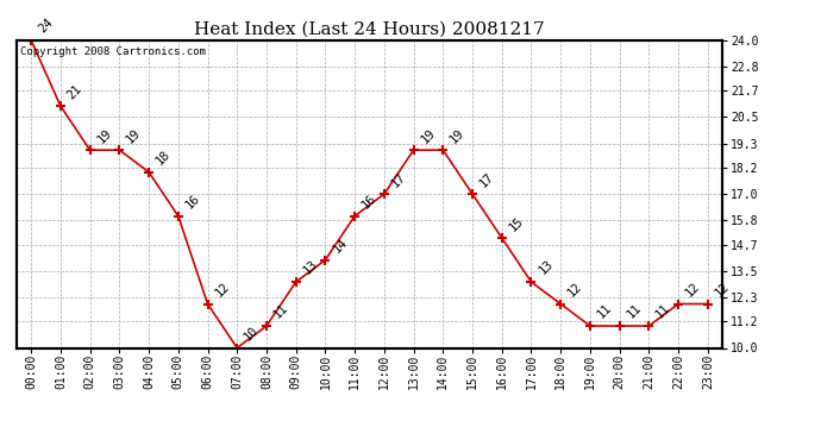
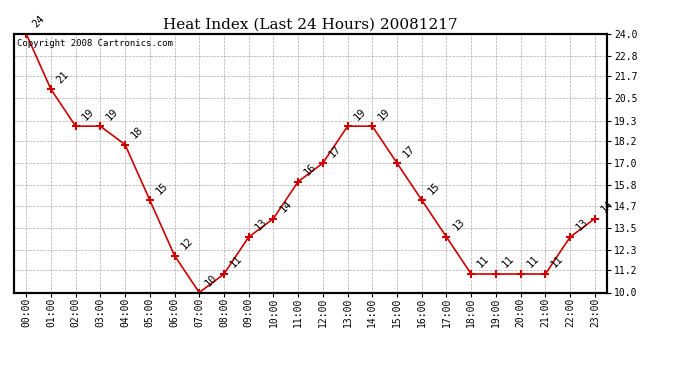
05:00: 16 -> 15
18:00: 12 -> 11
22:00: 12 -> 13
23:00: 12 -> 14
